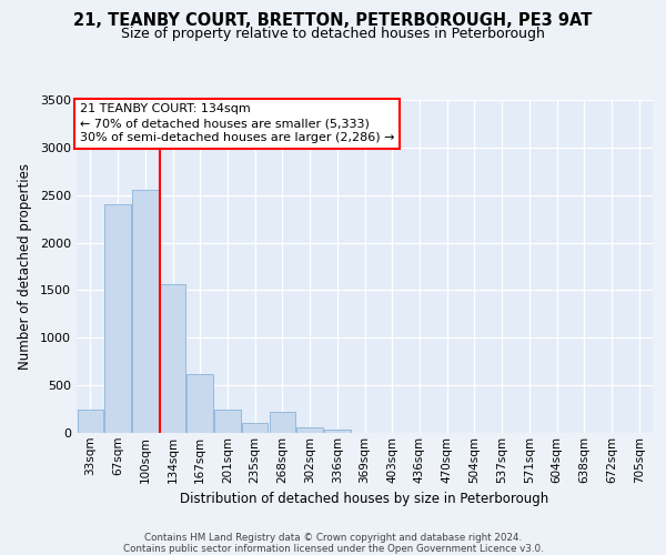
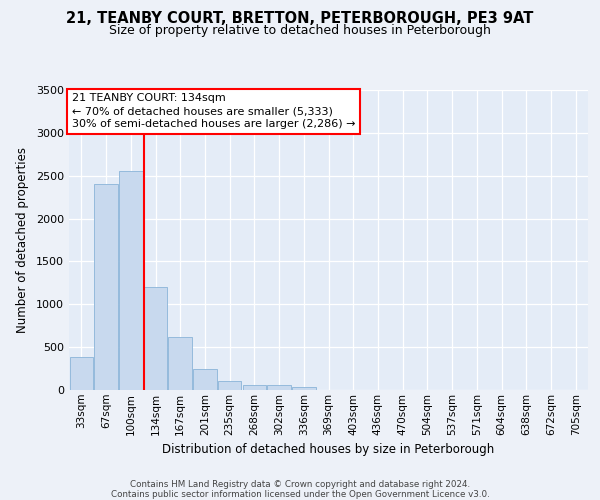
33sqm: 240 -> 390
134sqm: 1560 -> 1200
268sqm: 220 -> 60
